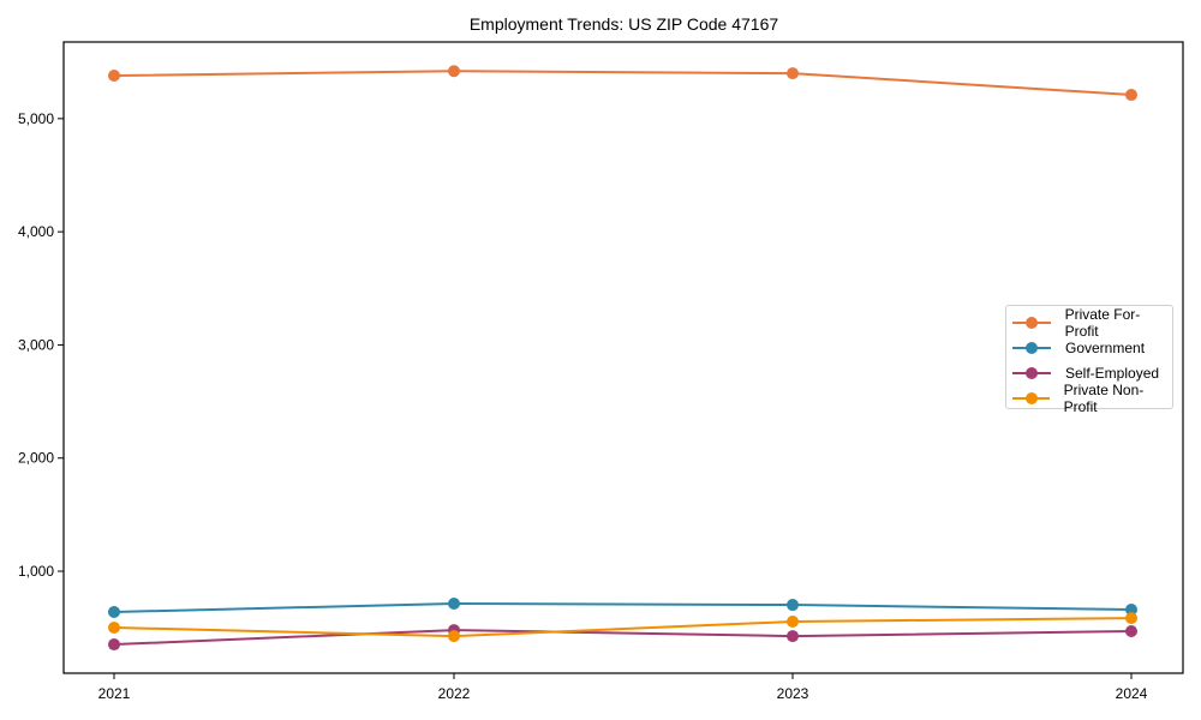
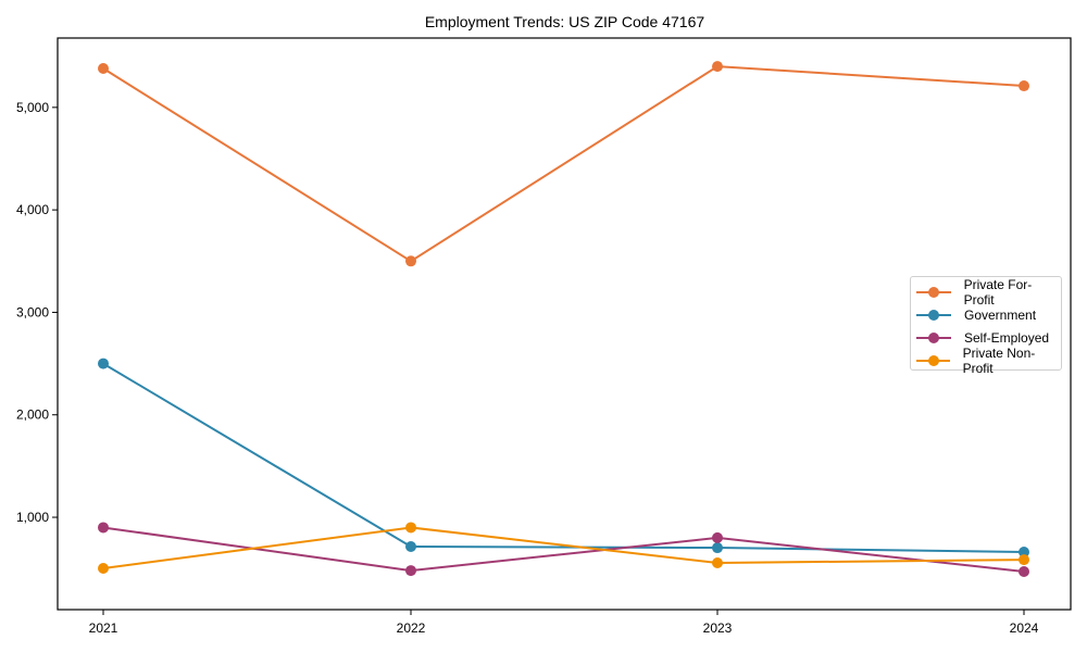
Government/2021: 600 -> 2500
Self-Employed/2021: 400 -> 900
Private For-Profit/2022: 5400 -> 3500
Private Non-Profit/2022: 400 -> 900
Self-Employed/2023: 400 -> 800
